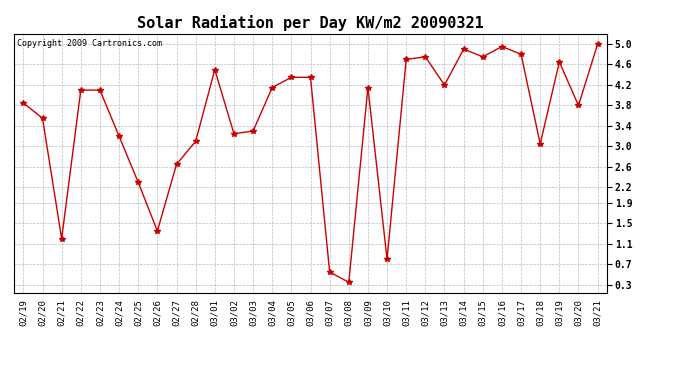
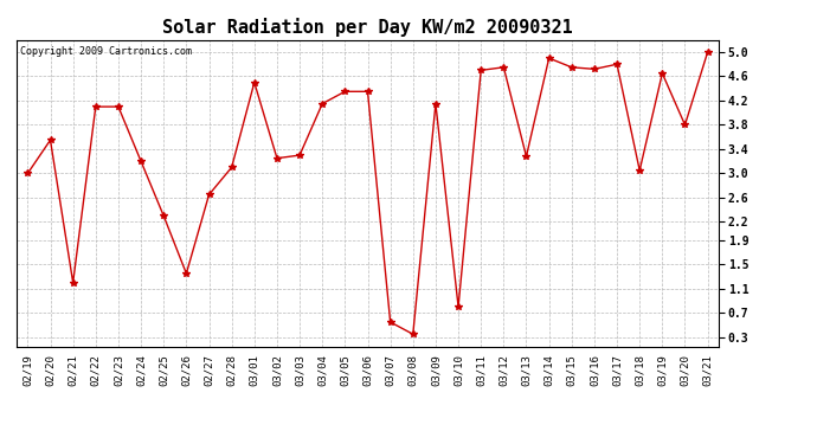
02/19: 3.85 -> 3.00
03/13: 4.20 -> 3.28
03/16: 4.95 -> 4.72
